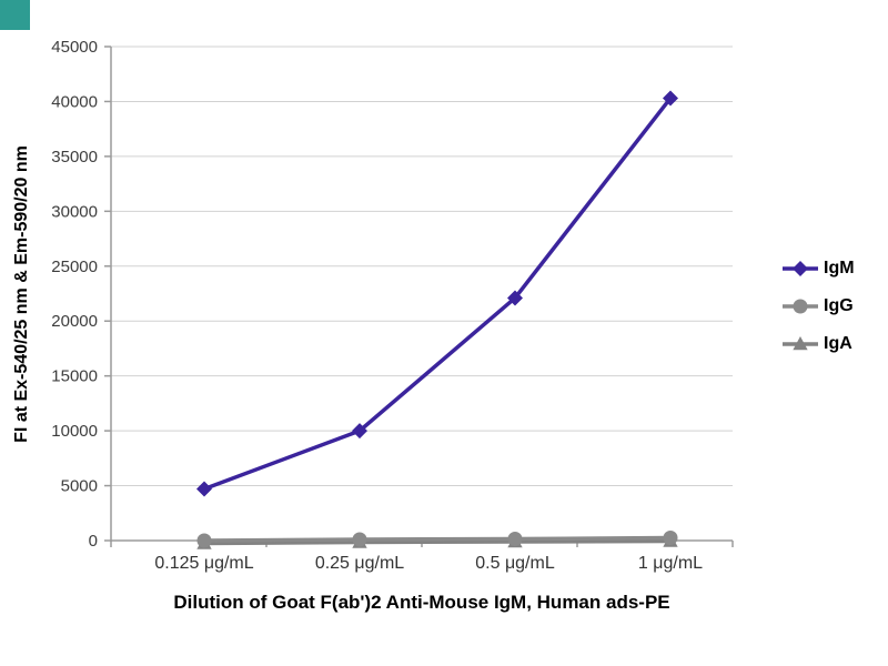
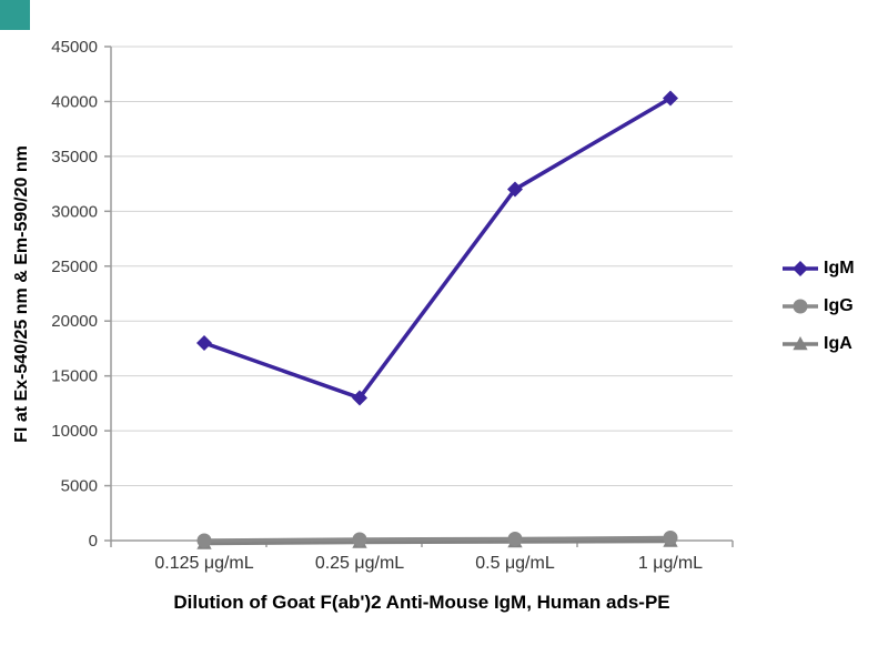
IgM/0.125 μg/mL: 5000 -> 18000
IgM/0.25 μg/mL: 10000 -> 13000
IgM/0.5 μg/mL: 22000 -> 32000
